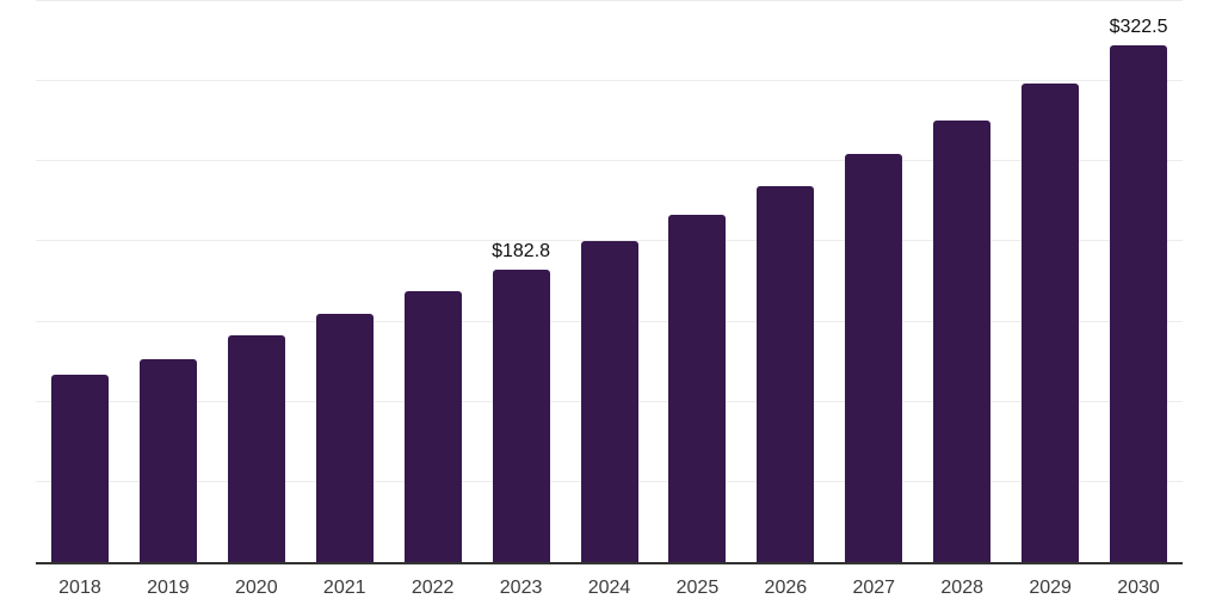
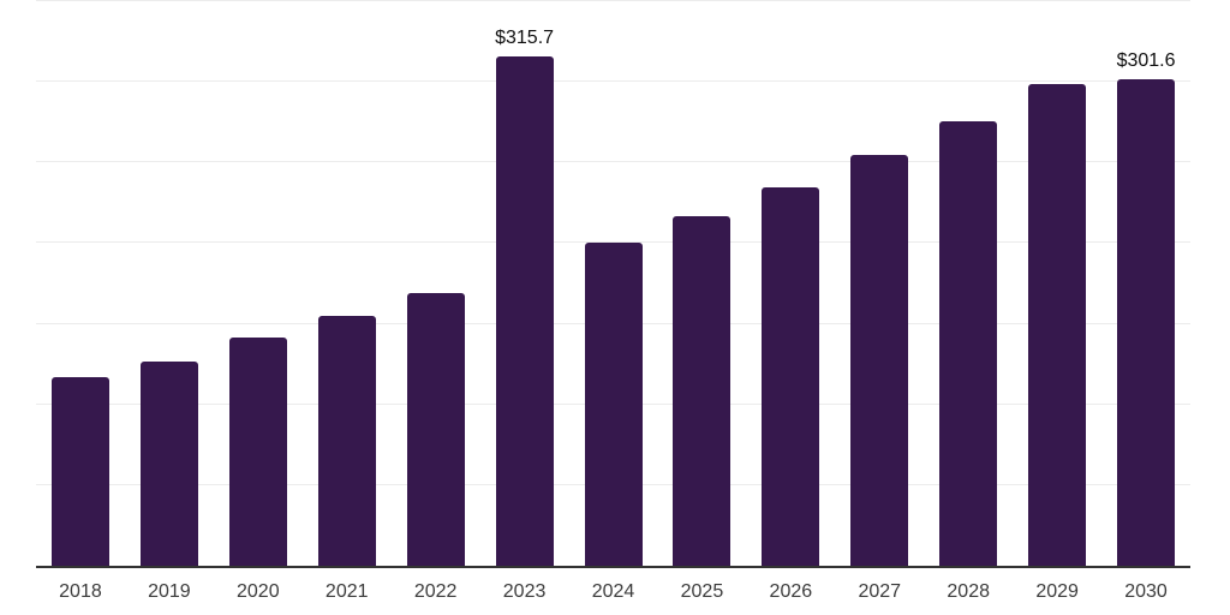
2023: $182.8 -> $315.7
2030: $322.5 -> $301.6
